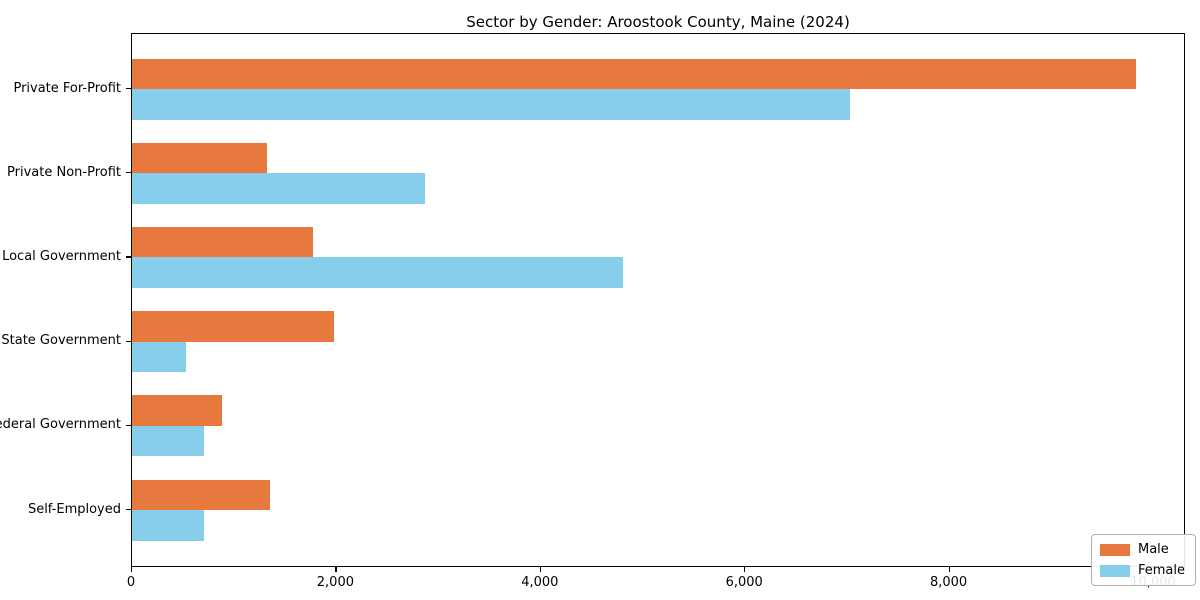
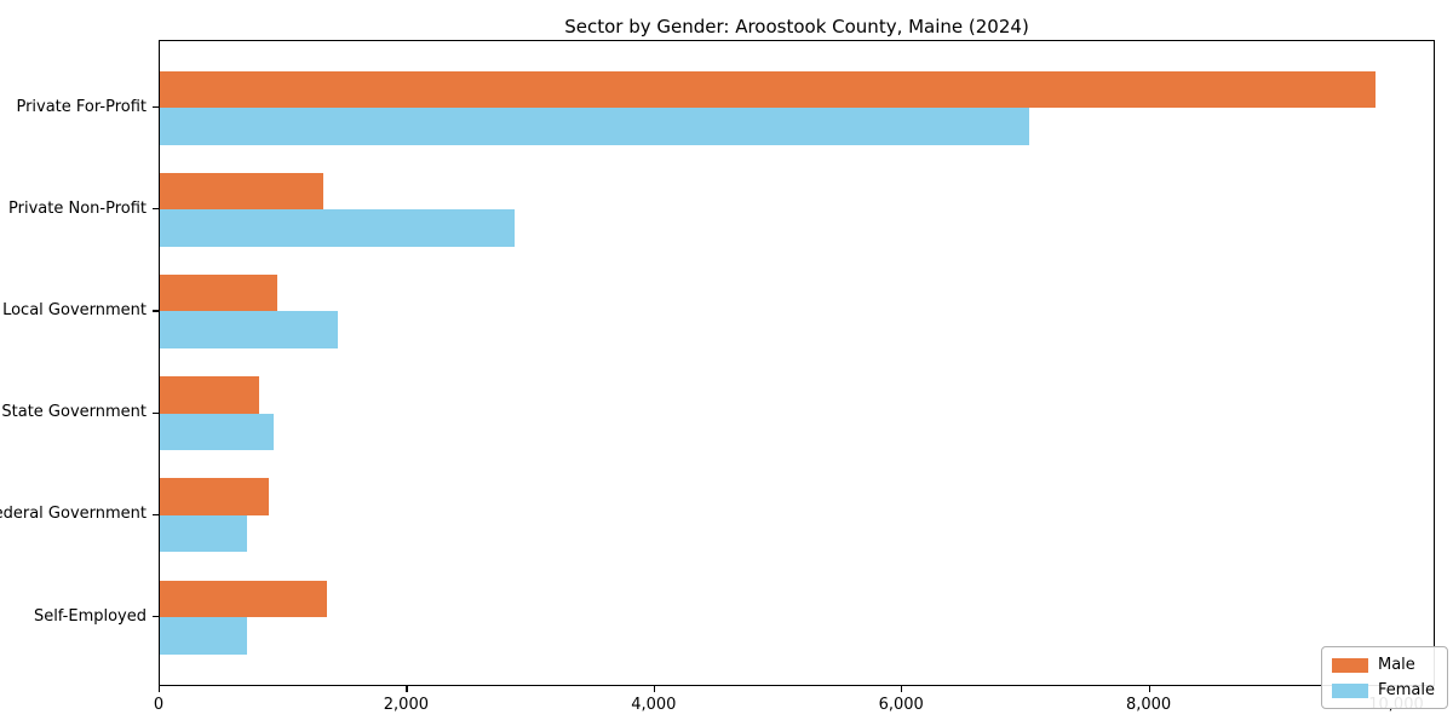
Male/Local Government: 1770 -> 950
Female/Local Government: 4800 -> 1440
Male/State Government: 1980 -> 800
Female/State Government: 530 -> 920
